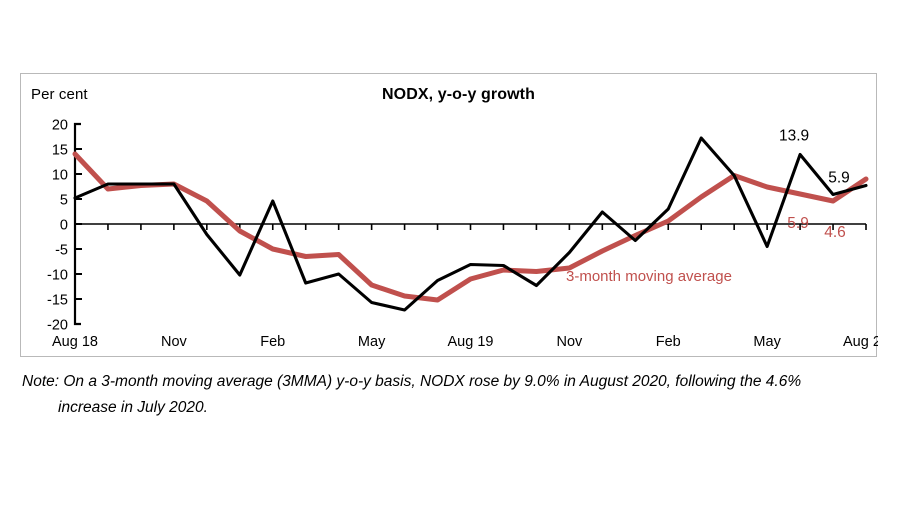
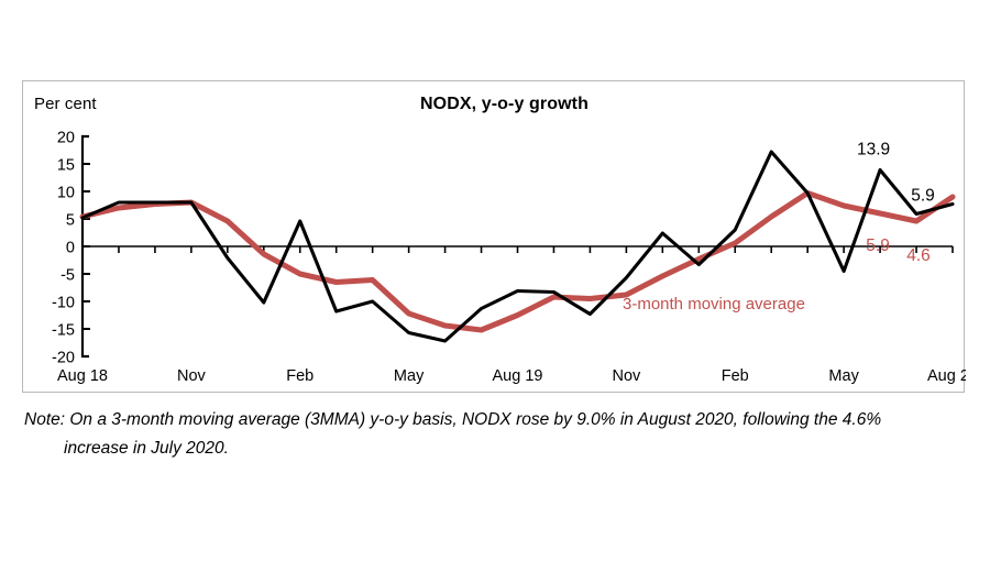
3-month moving average/Aug 18: 14 -> 5
3-month moving average/Aug 19: -11 -> -12
